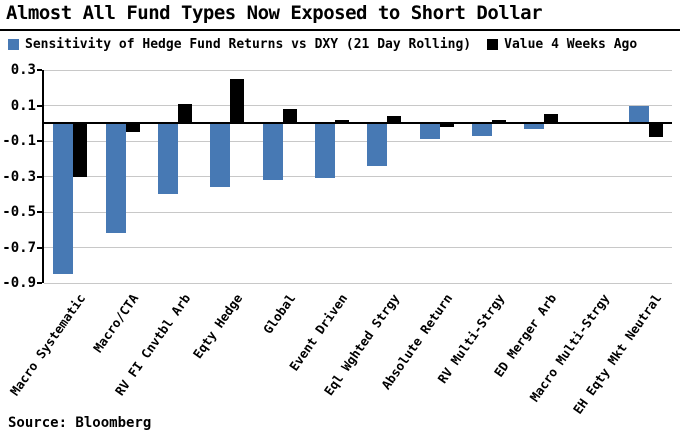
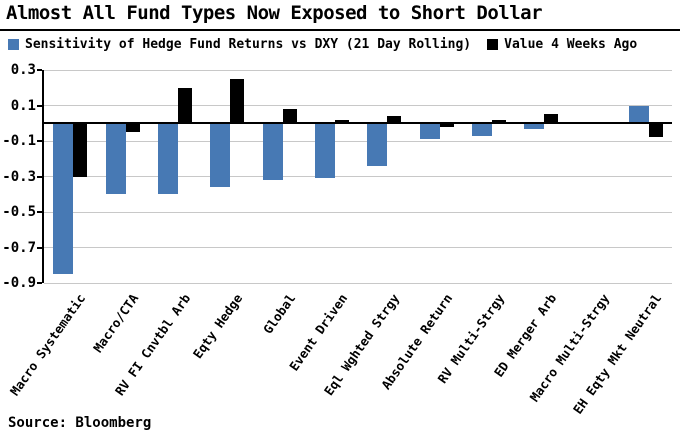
Sensitivity of Hedge Fund Returns vs DXY (21 Day Rolling)/Macro/CTA: -0.62 -> -0.40
Value 4 Weeks Ago/RV FI Cnvtbl Arb: 0.11 -> 0.20
